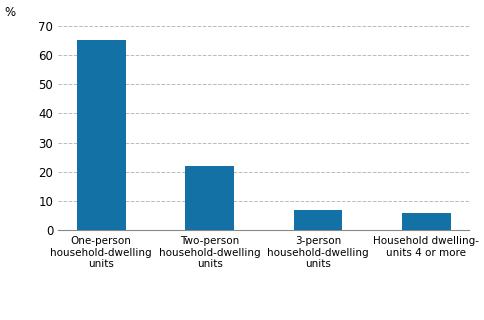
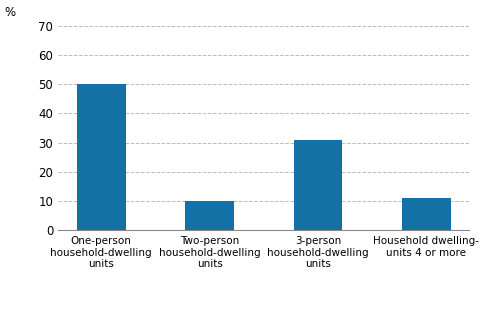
One-person household-dwelling units: 65 -> 50
Two-person household-dwelling units: 22 -> 10
3-person household-dwelling units: 7 -> 31
Household dwelling- units 4 or more: 6 -> 11
